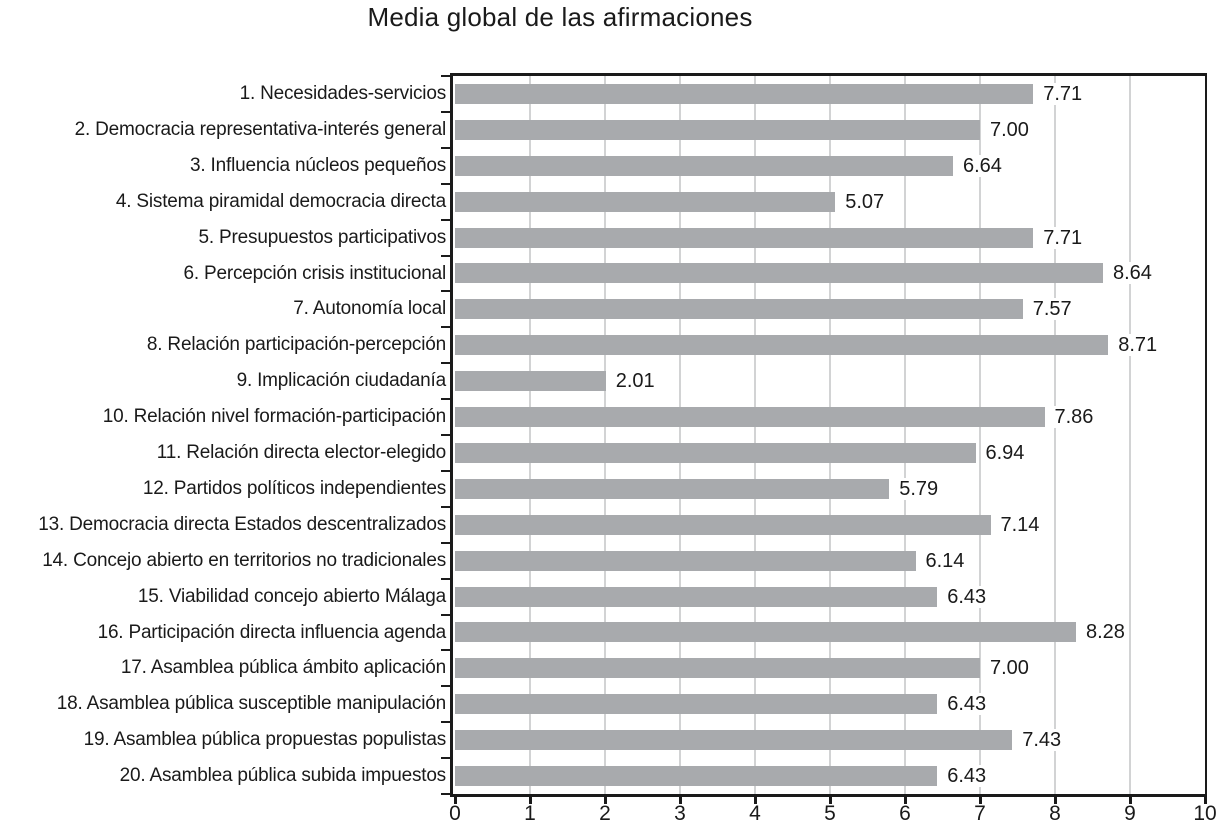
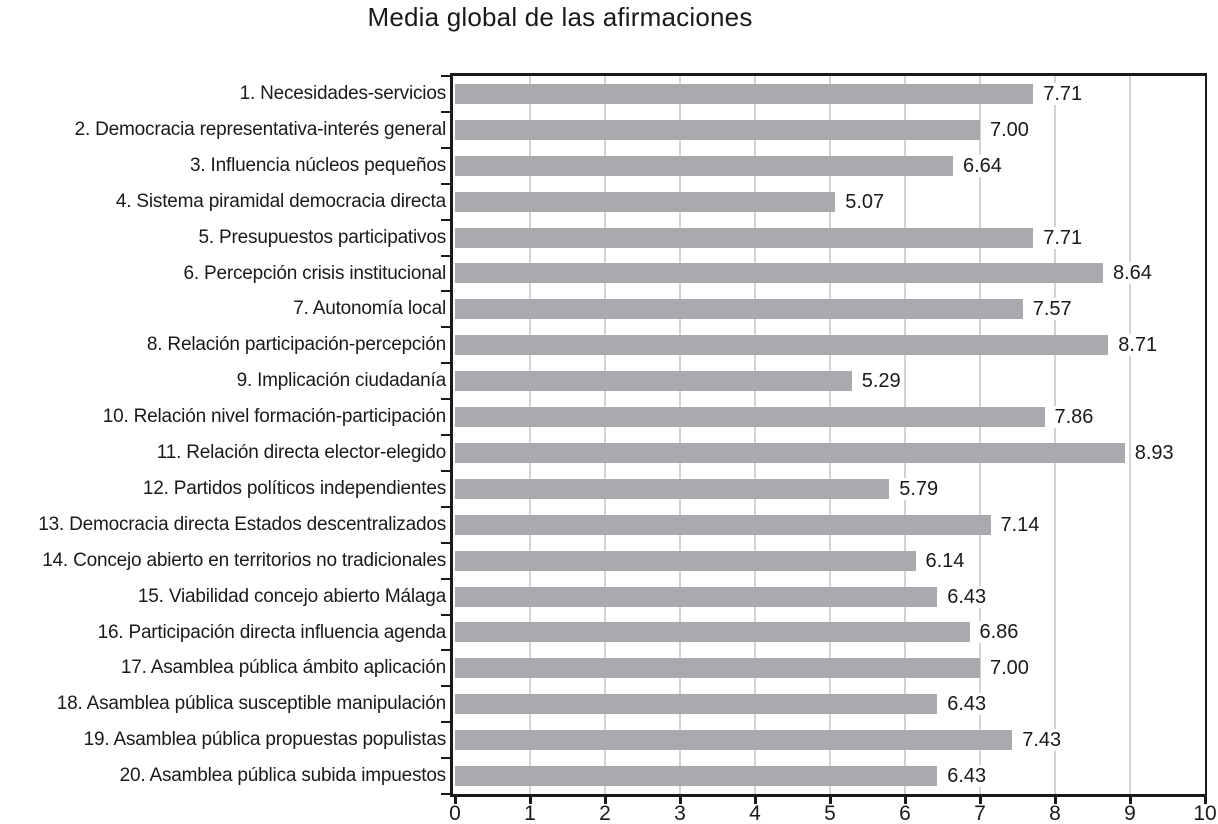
9. Implicación ciudadanía: 2.01 -> 5.29
11. Relación directa elector-elegido: 6.94 -> 8.93
16. Participación directa influencia agenda: 8.28 -> 6.86
